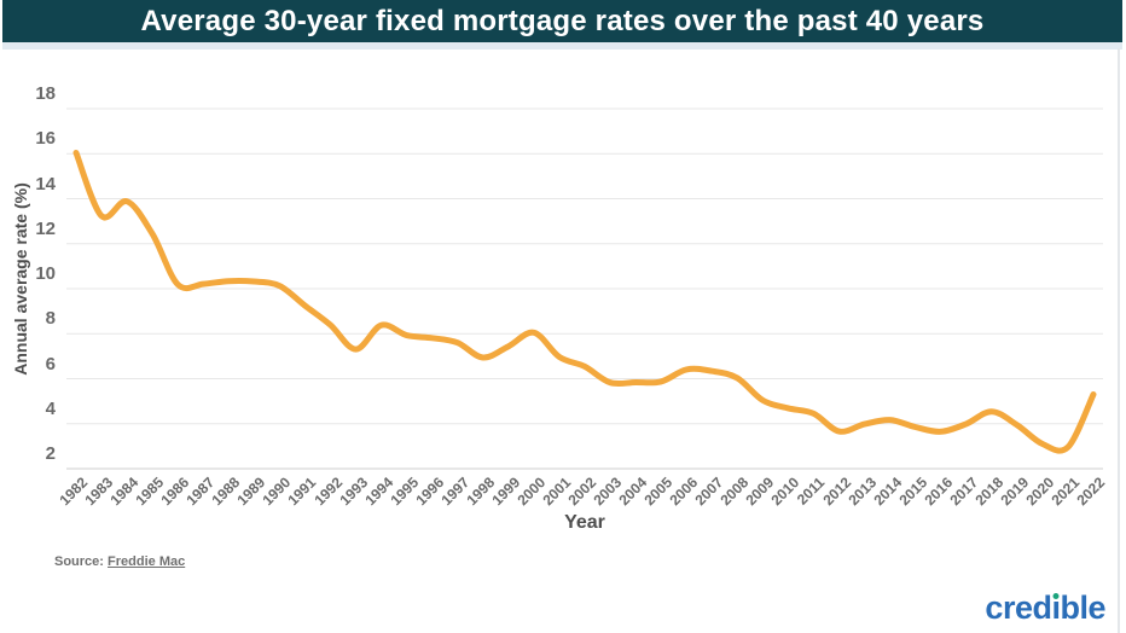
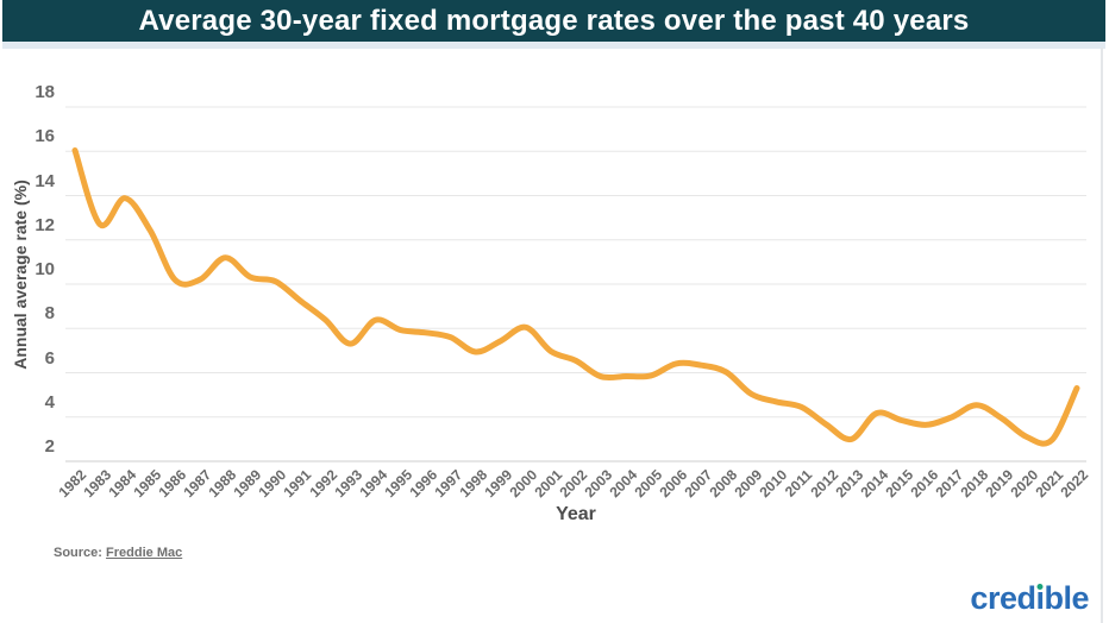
1983: 13.2 -> 12.7
1988: 10.3 -> 11.2
2013: 4.0 -> 3.0
